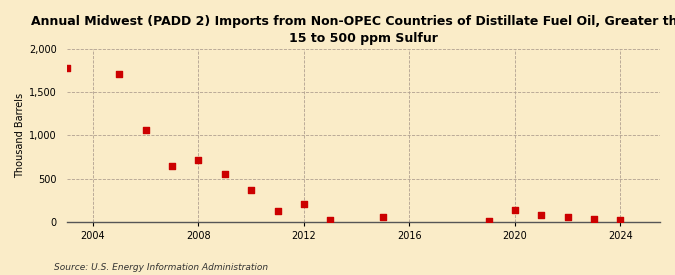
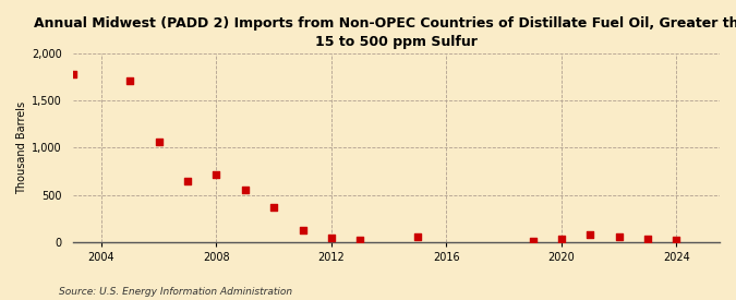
2012: 200 -> 40
2020: 140 -> 40
